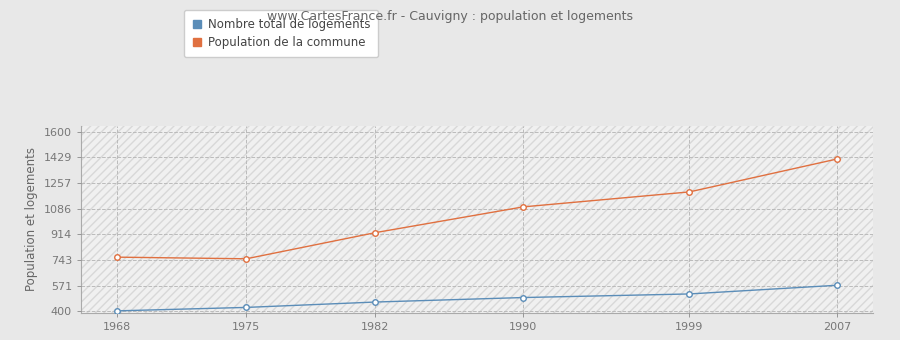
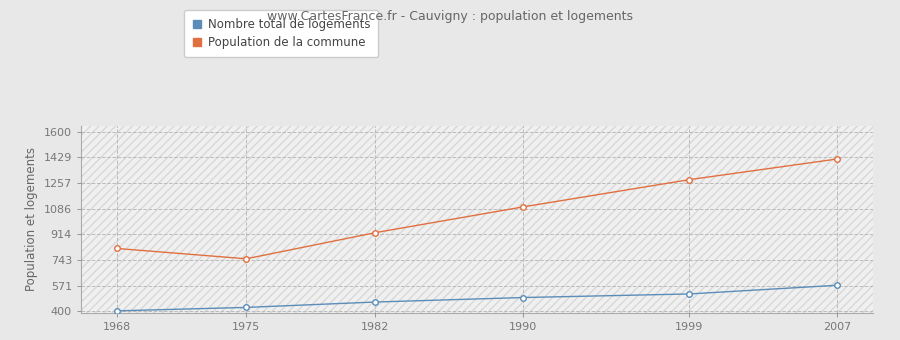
Population de la commune/1968: 760 -> 820
Population de la commune/1999: 1200 -> 1280
